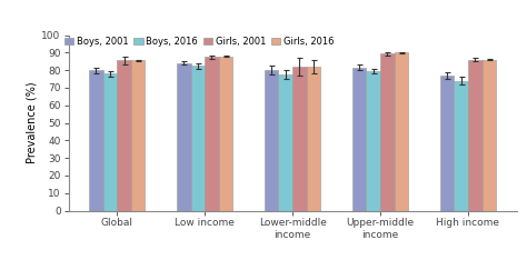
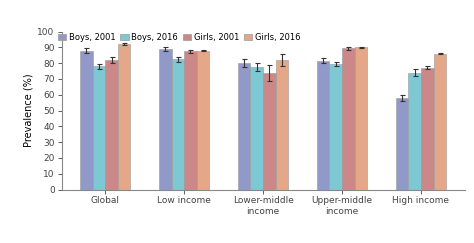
Boys, 2001/Global: 80 -> 88
Girls, 2001/Global: 86 -> 82
Girls, 2016/Global: 86 -> 92
Boys, 2001/Low income: 84 -> 89
Girls, 2001/Lower-middle income: 82 -> 74
Boys, 2001/High income: 77 -> 58
Girls, 2001/High income: 86 -> 77
